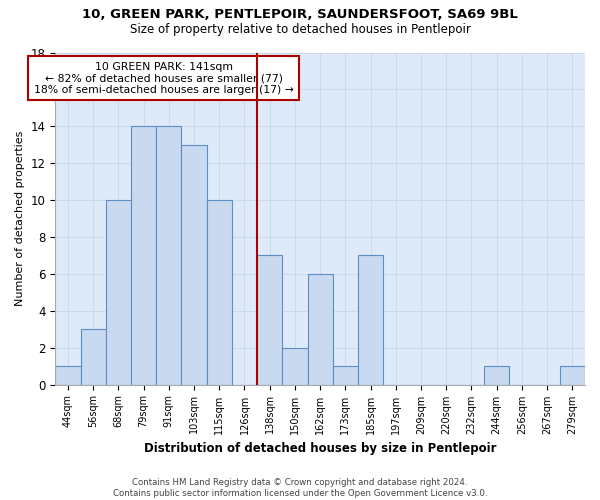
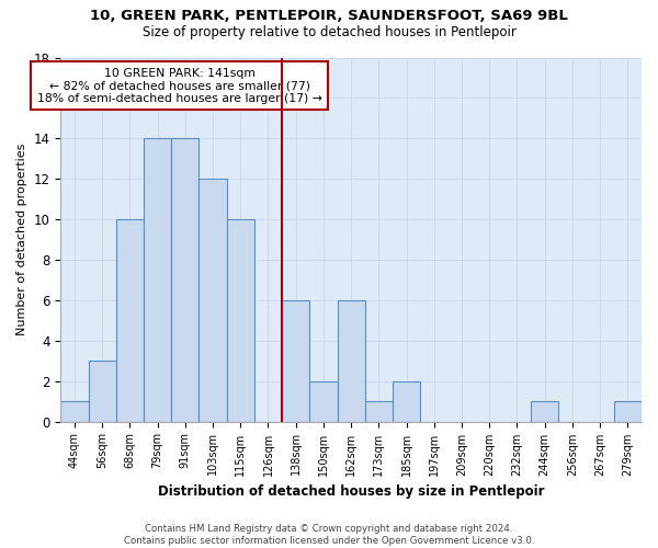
103sqm: 13 -> 12
138sqm: 7 -> 6
185sqm: 7 -> 2
